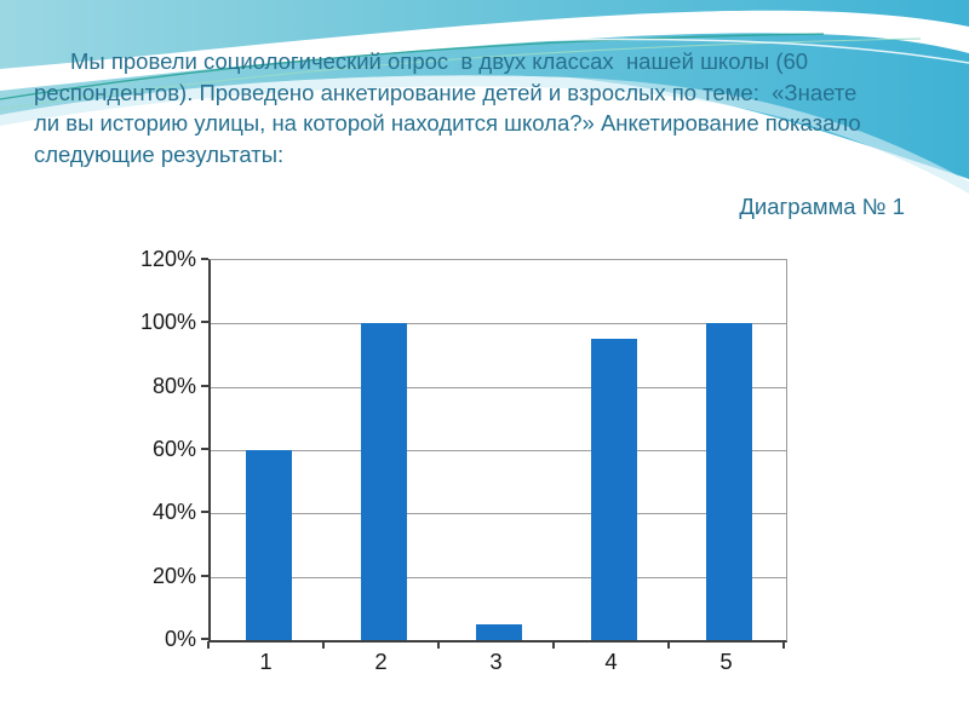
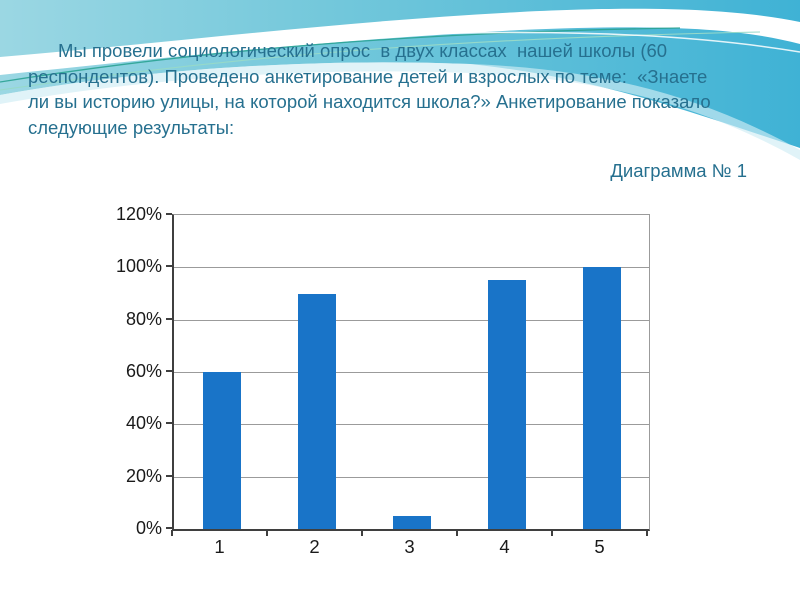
2: 100% -> 90%
